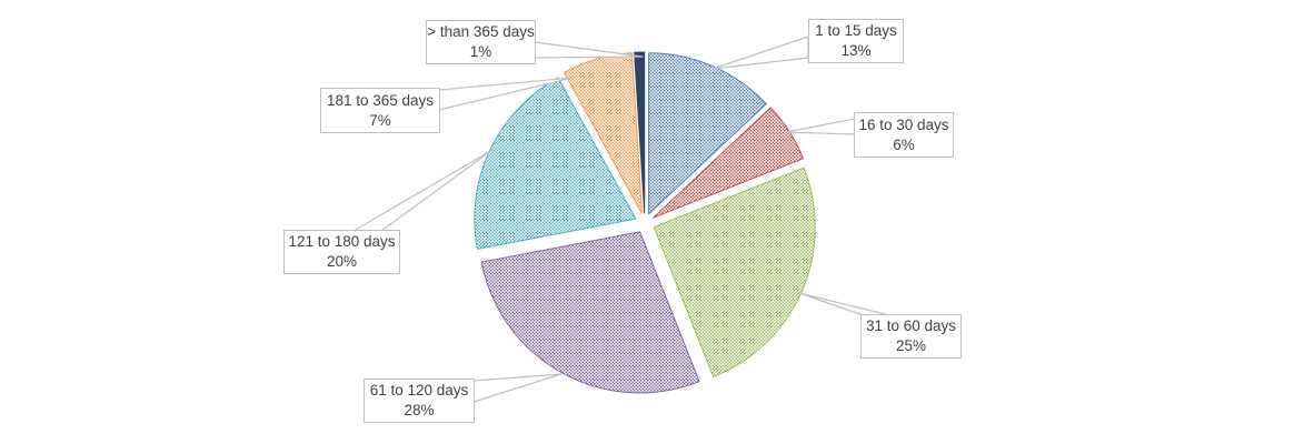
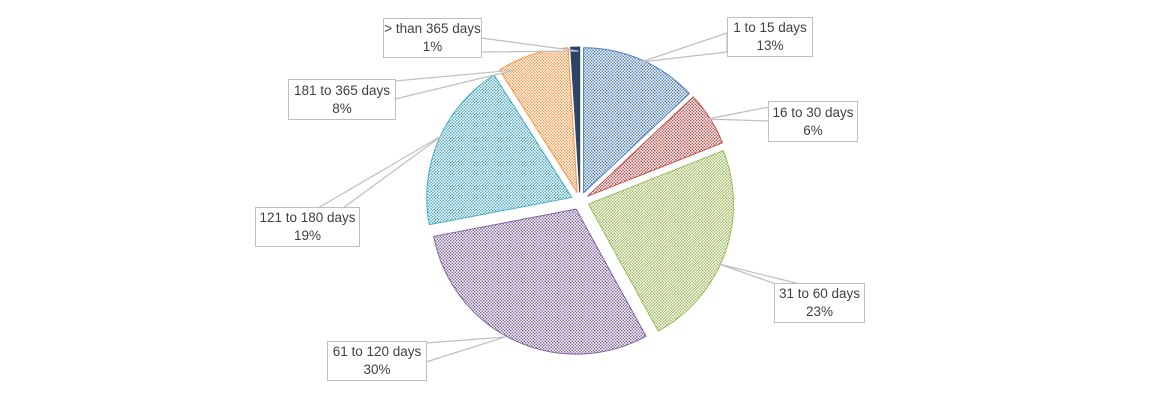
31 to 60 days: 25% -> 23%
61 to 120 days: 28% -> 30%
121 to 180 days: 20% -> 19%
181 to 365 days: 7% -> 8%
